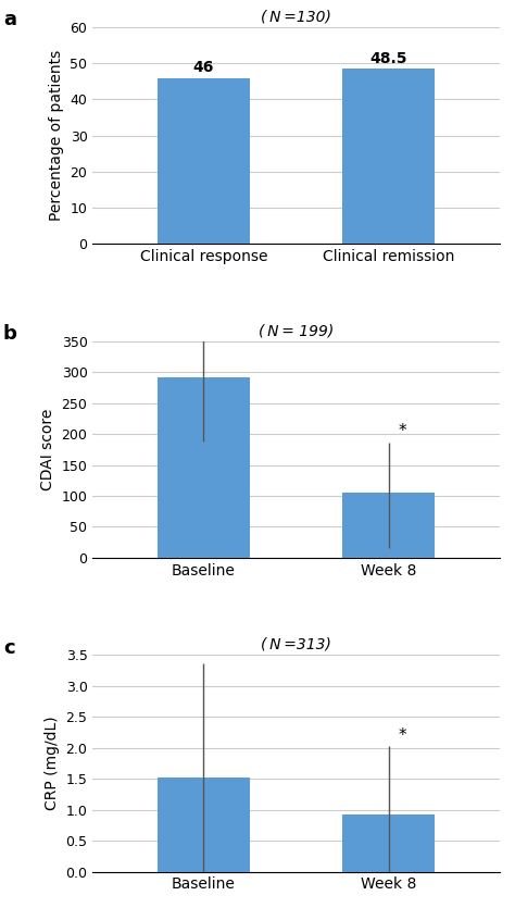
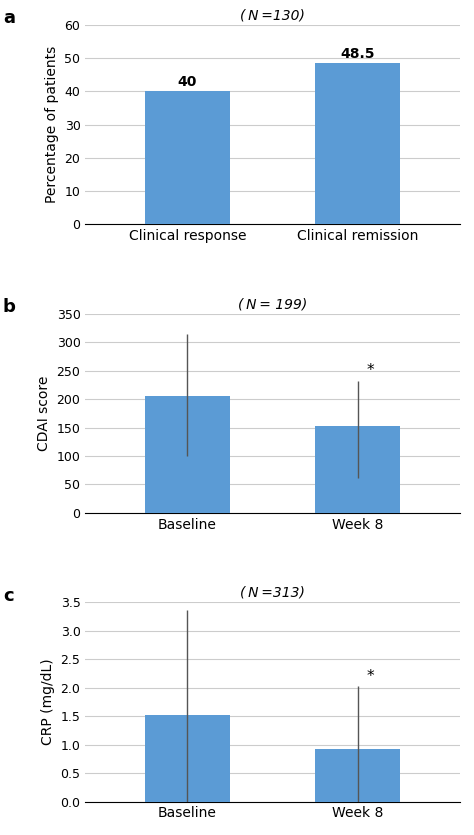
( N =130)/Clinical response: 46 -> 40
( N = 199)/Baseline: 292 -> 205
( N = 199)/Week 8: 106 -> 152
